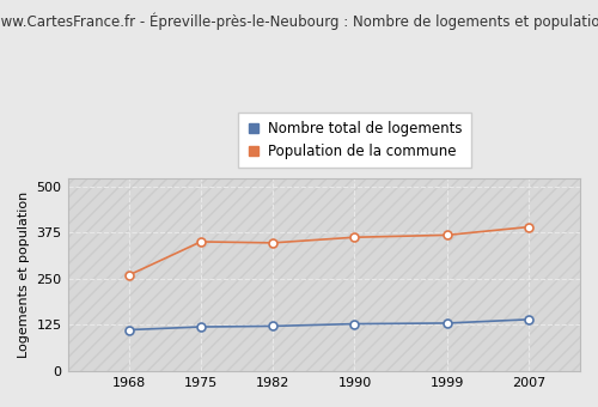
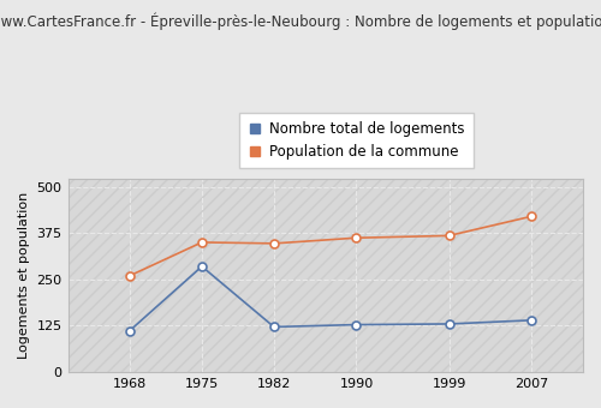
Nombre total de logements/1975: 120 -> 285
Population de la commune/2007: 390 -> 420
